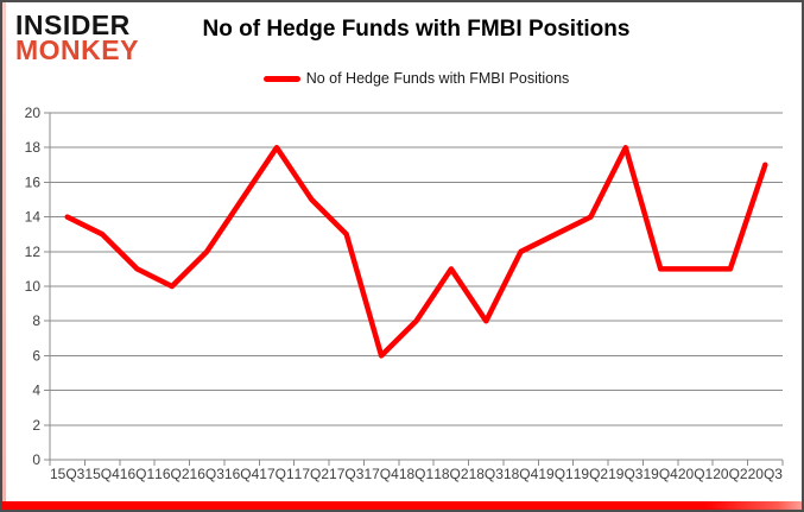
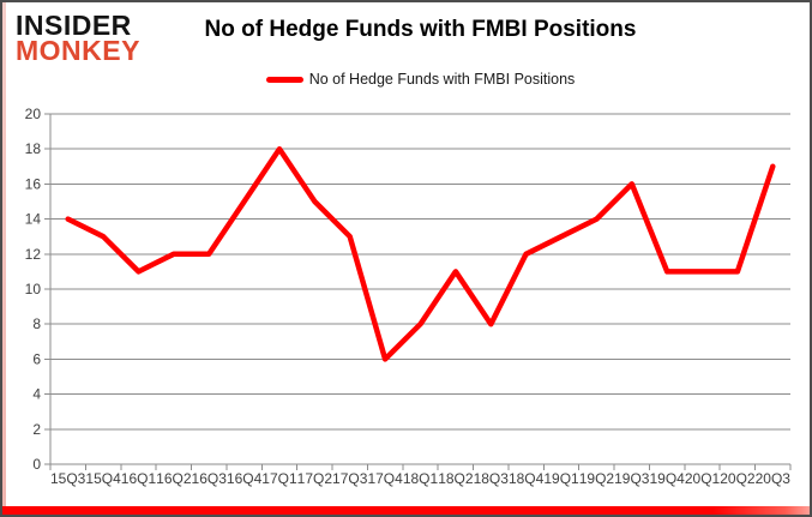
16Q2: 10 -> 12
19Q3: 18 -> 16
